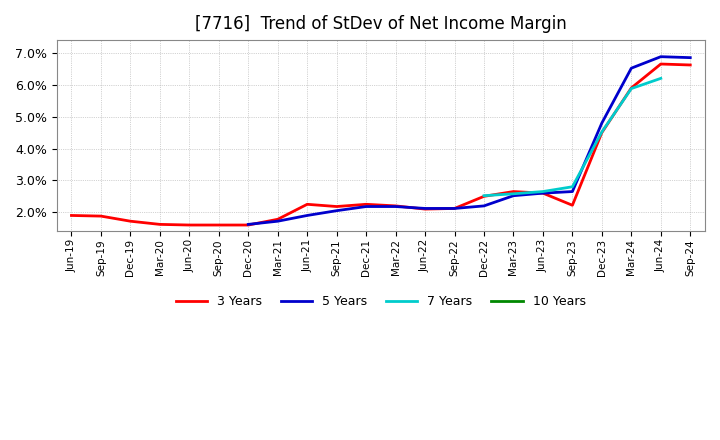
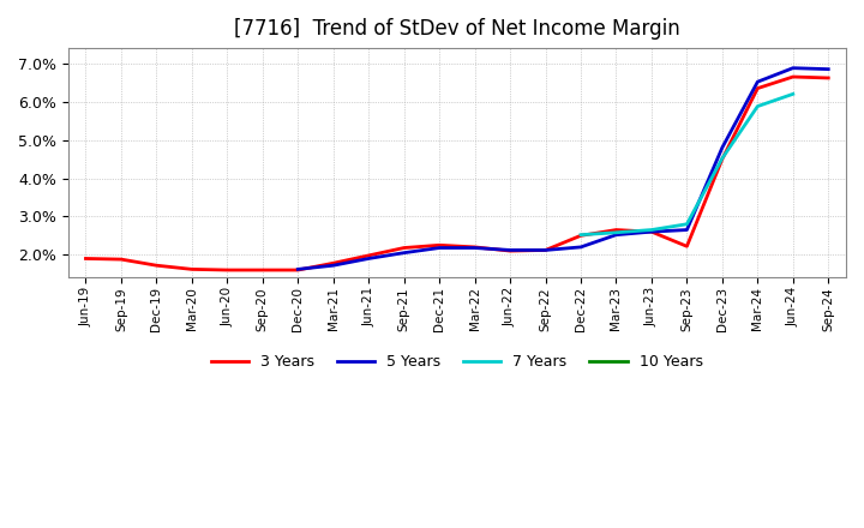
3 Years/Jun-21: 2.25% -> 1.98%
3 Years/Mar-24: 5.90% -> 6.35%
